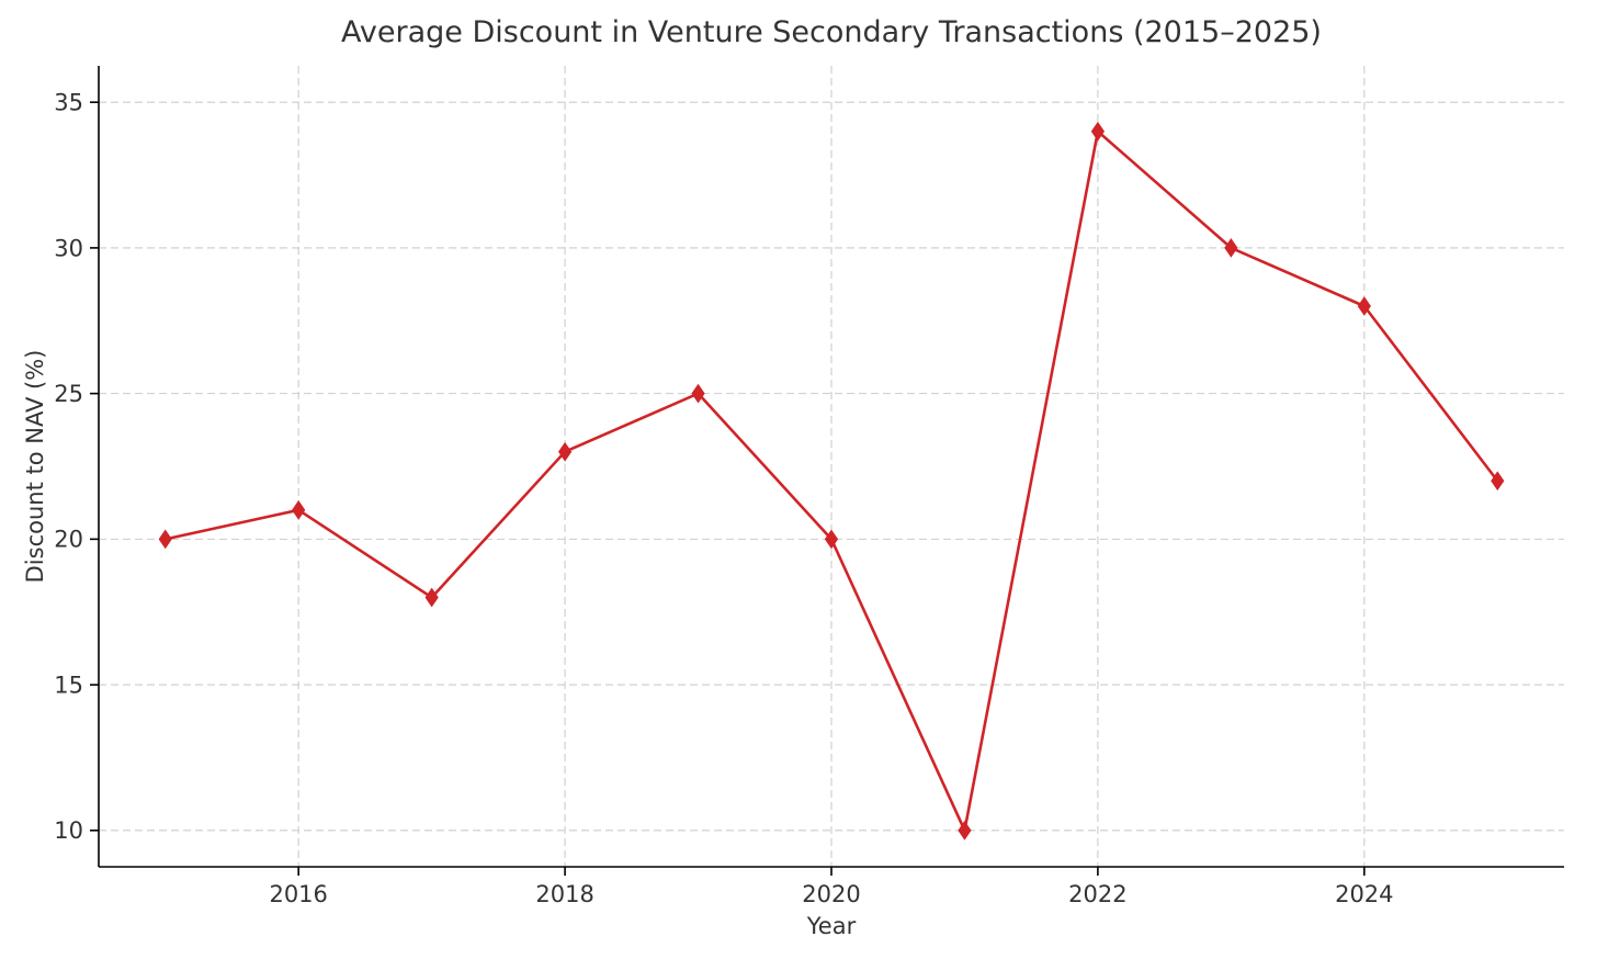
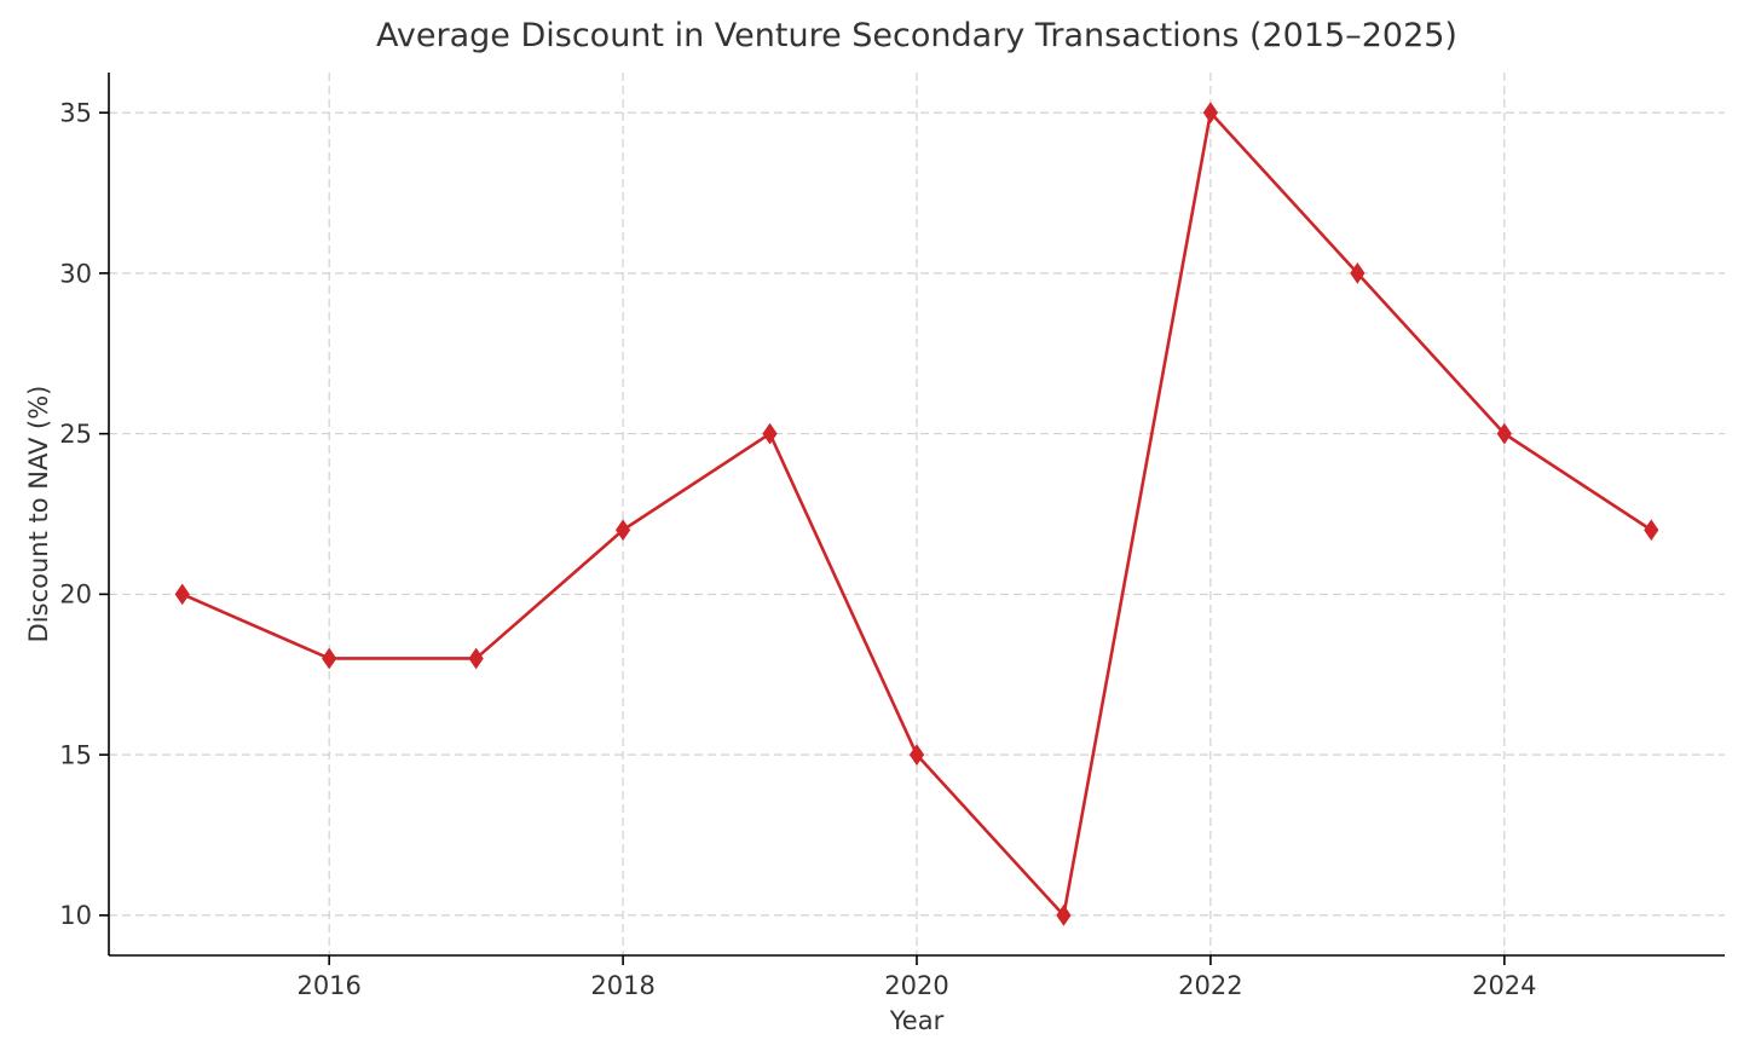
2016: 21 -> 18
2018: 23 -> 22
2020: 20 -> 15
2022: 34 -> 35
2024: 28 -> 25
